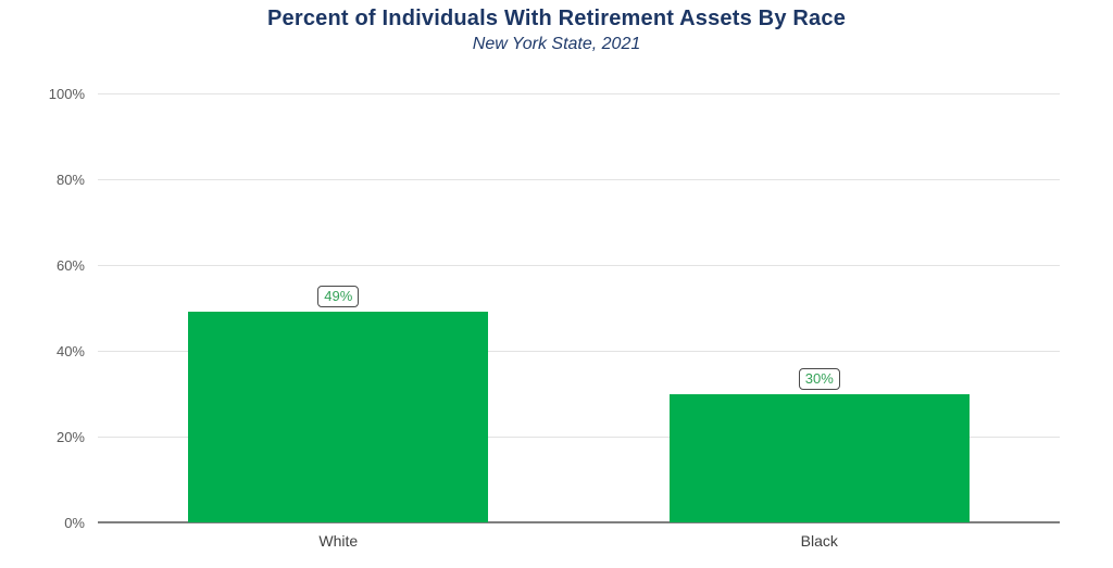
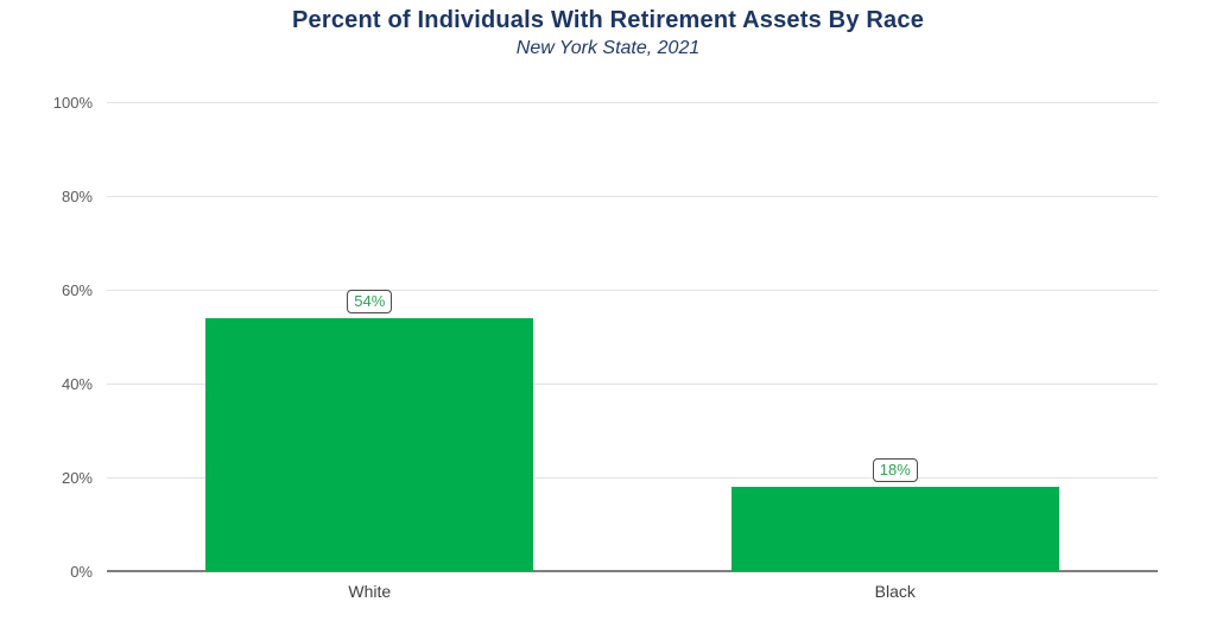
White: 49% -> 54%
Black: 30% -> 18%
